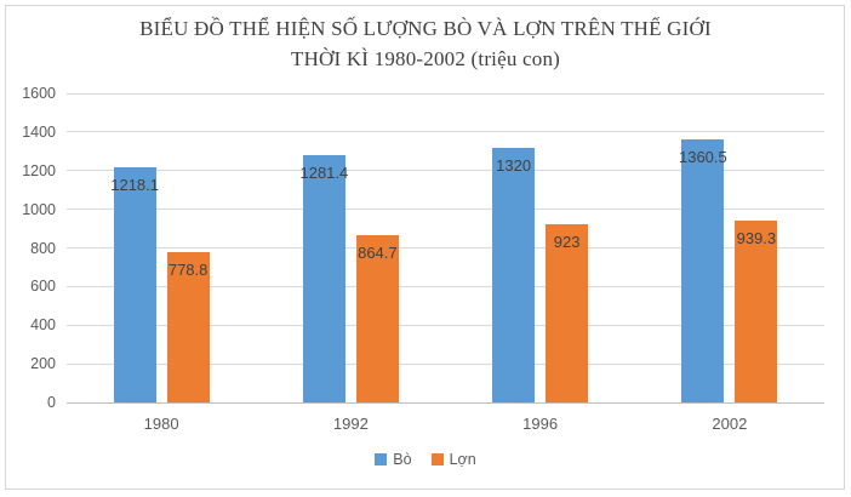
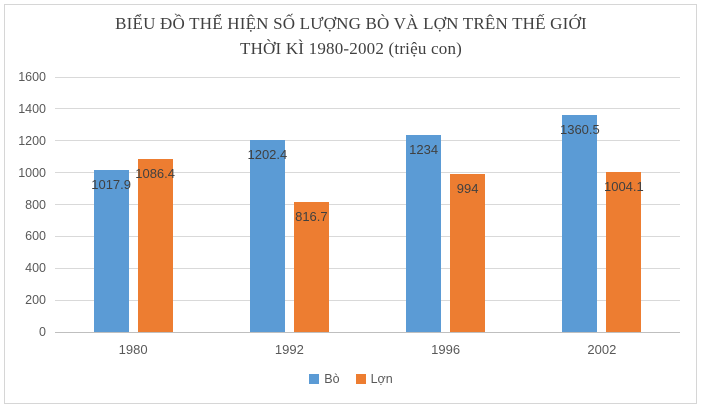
Bò/1980: 1218.1 -> 1017.9
Lợn/1980: 778.8 -> 1086.4
Bò/1992: 1281.4 -> 1202.4
Lợn/1992: 864.7 -> 816.7
Bò/1996: 1320 -> 1234
Lợn/1996: 923 -> 994
Lợn/2002: 939.3 -> 1004.1
